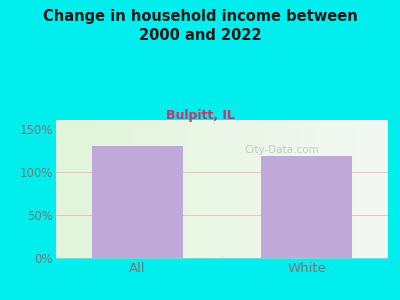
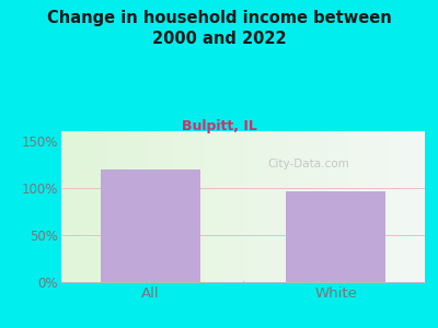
All: 130% -> 120%
White: 118% -> 96%
